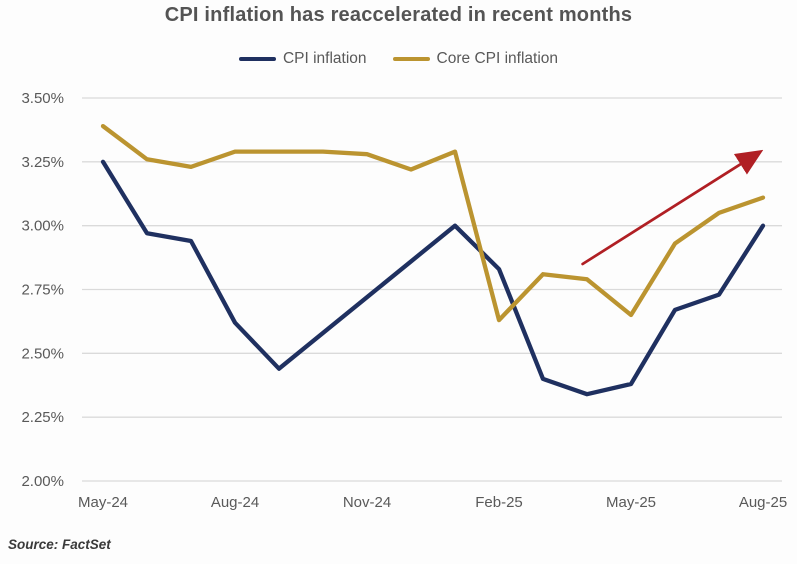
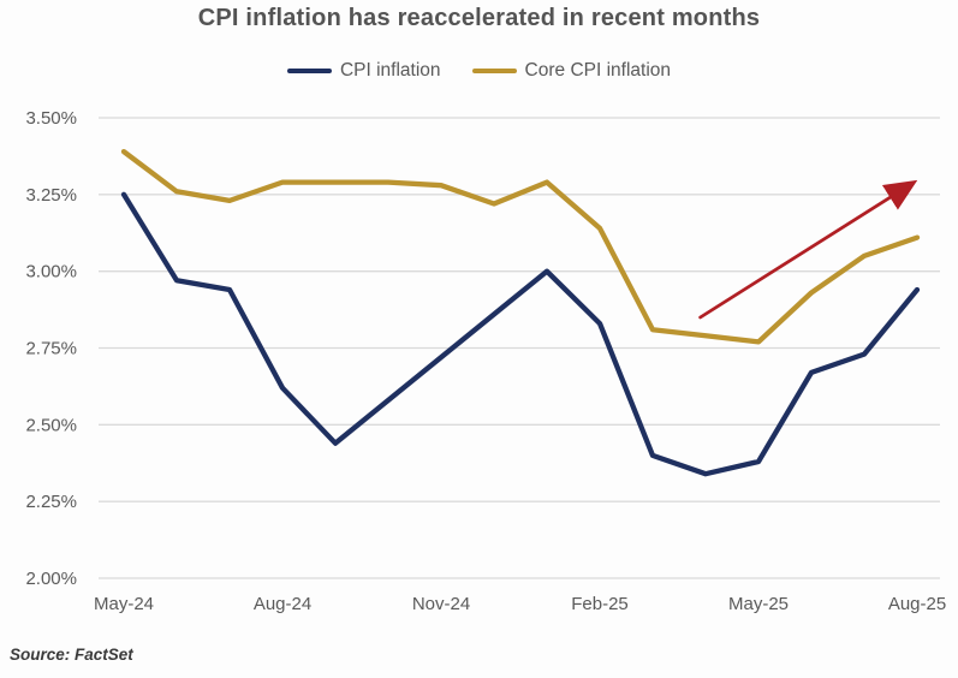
Core CPI inflation/Feb-25: 2.63% -> 3.14%
Core CPI inflation/May-25: 2.65% -> 2.77%
CPI inflation/Aug-25: 3.00% -> 2.94%
